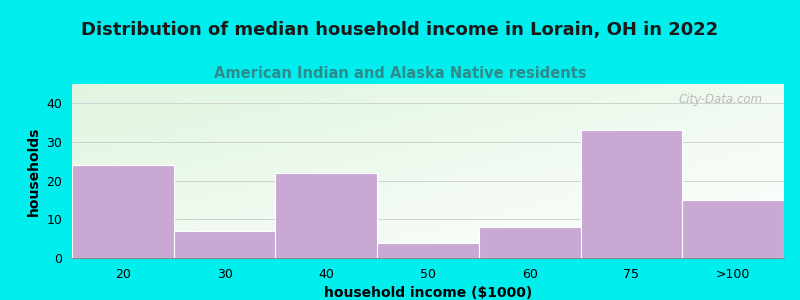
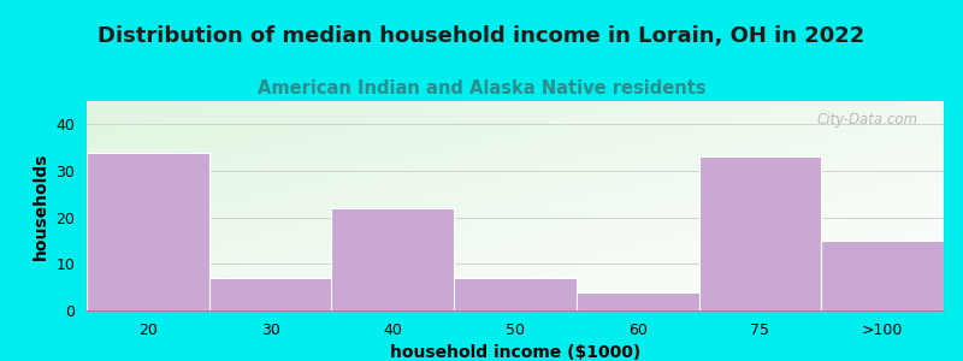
20: 24 -> 34
50: 4 -> 7
60: 8 -> 4
